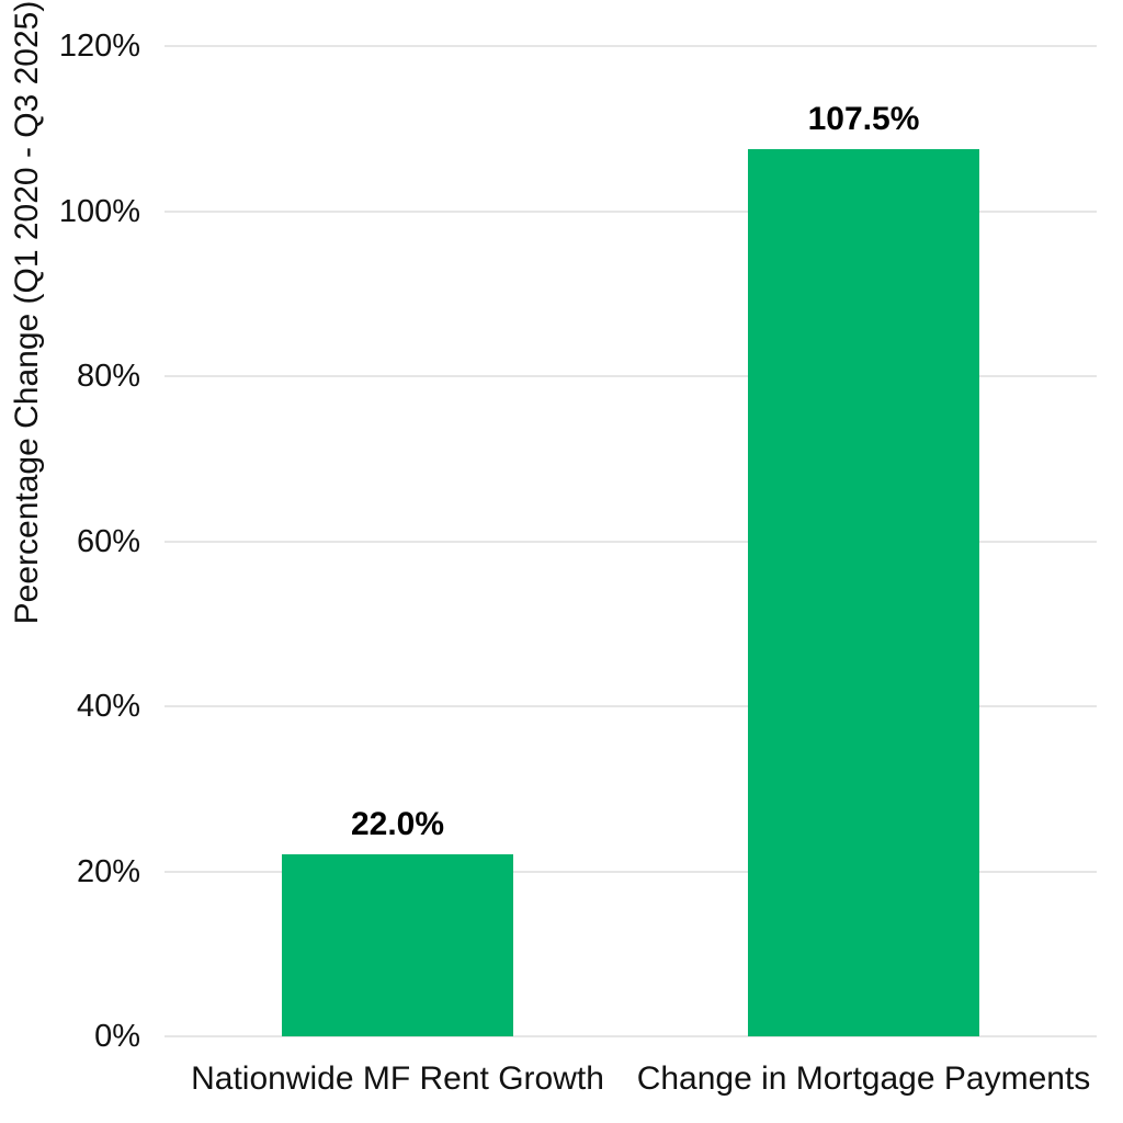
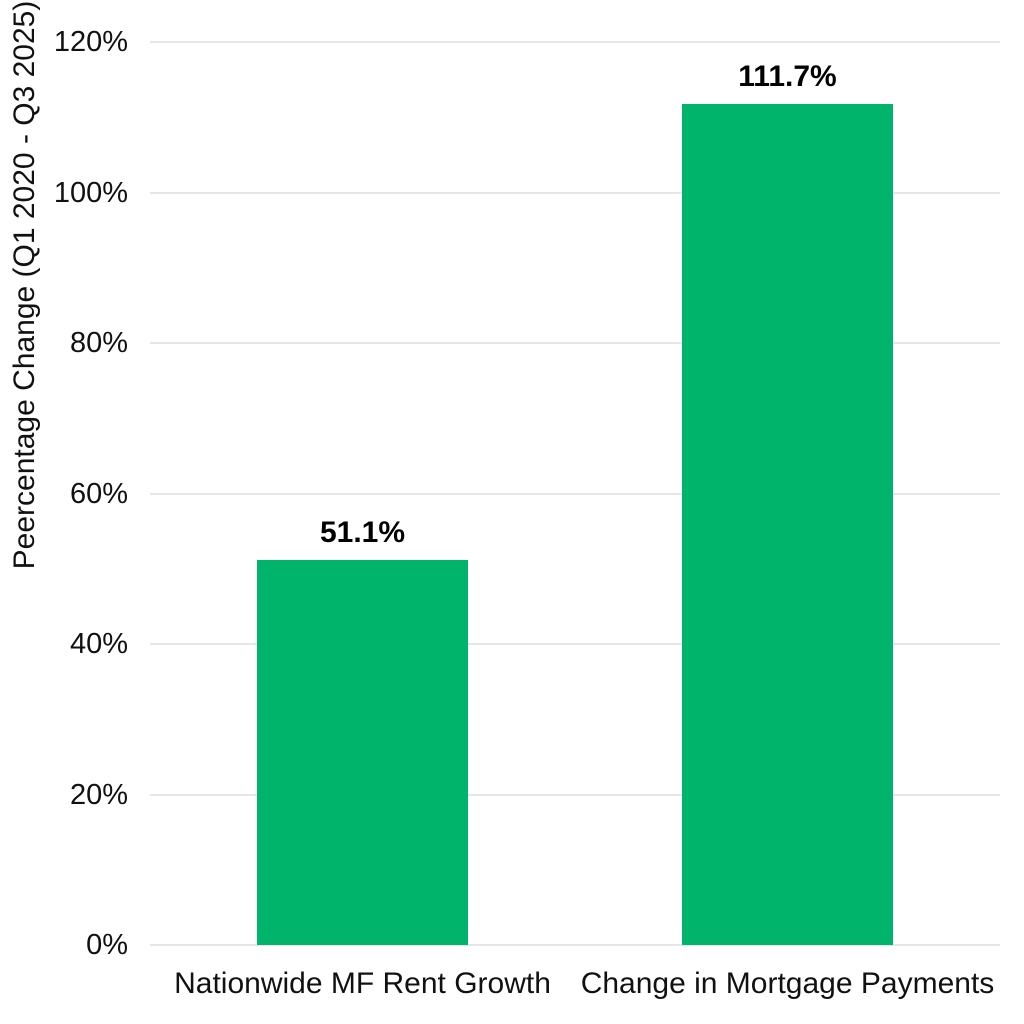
Nationwide MF Rent Growth: 22.0% -> 51.1%
Change in Mortgage Payments: 107.5% -> 111.7%
